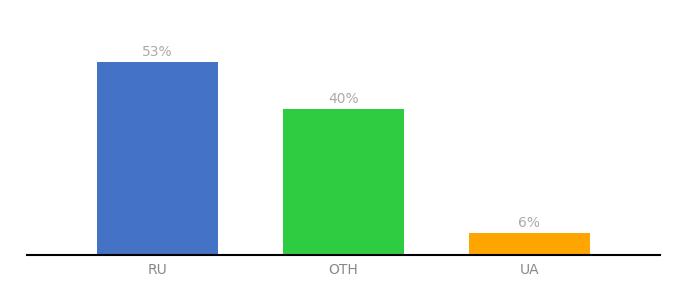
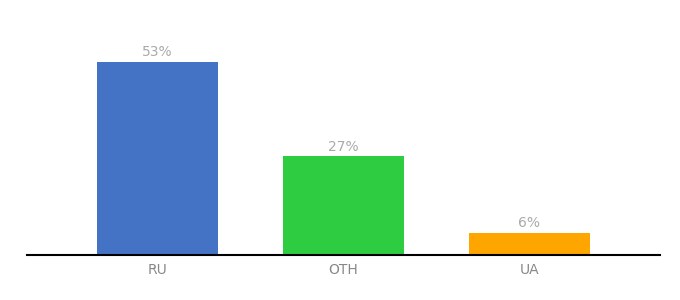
OTH: 40% -> 27%
